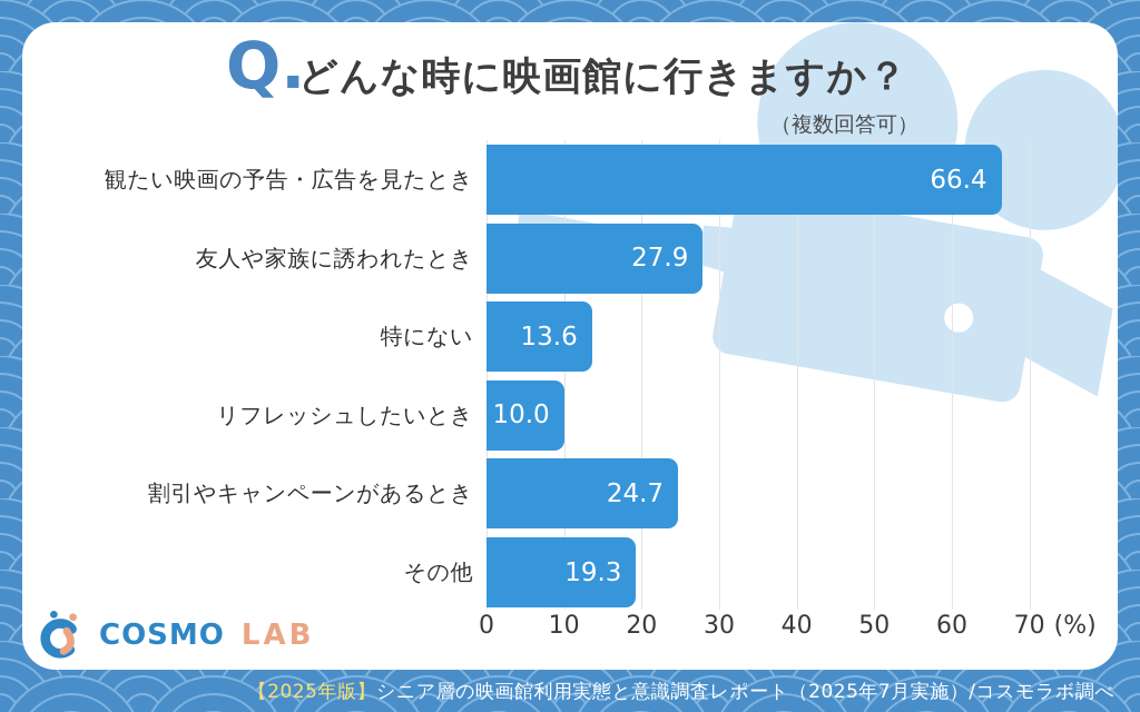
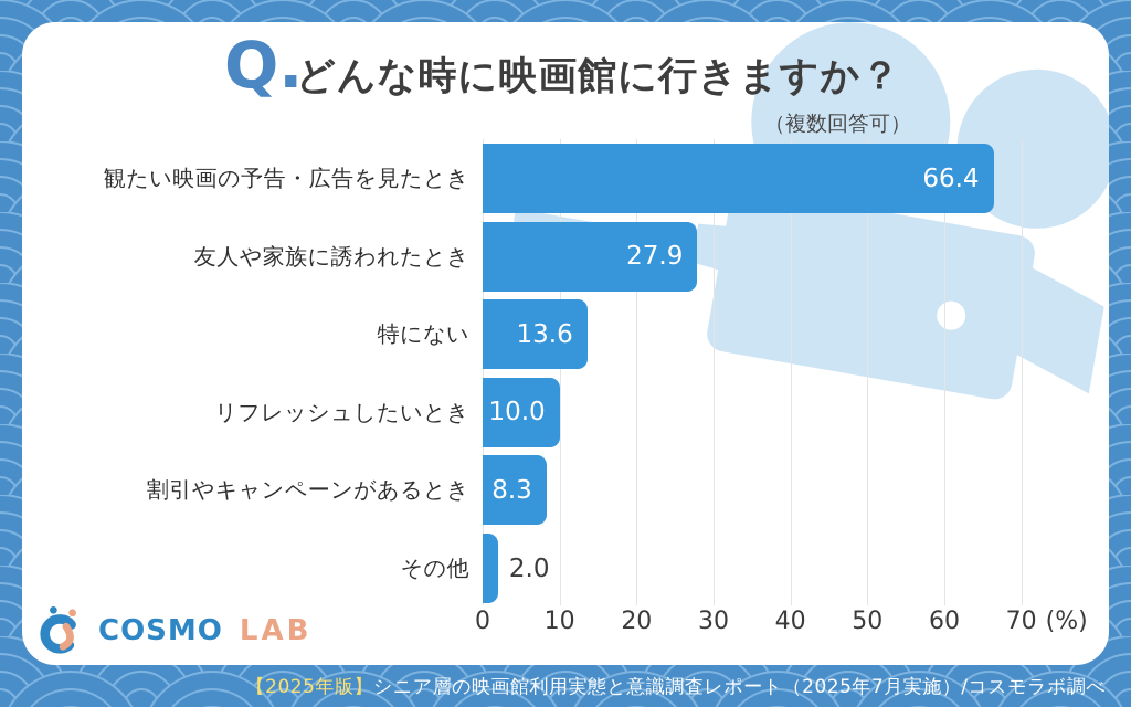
割引やキャンペーンがあるとき: 24.7 -> 8.3
その他: 19.3 -> 2.0
